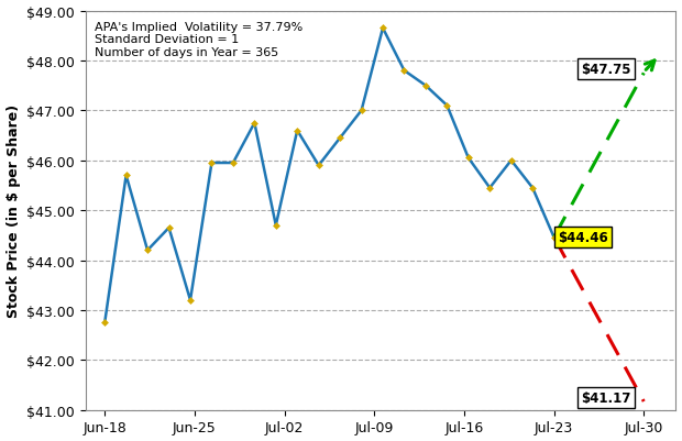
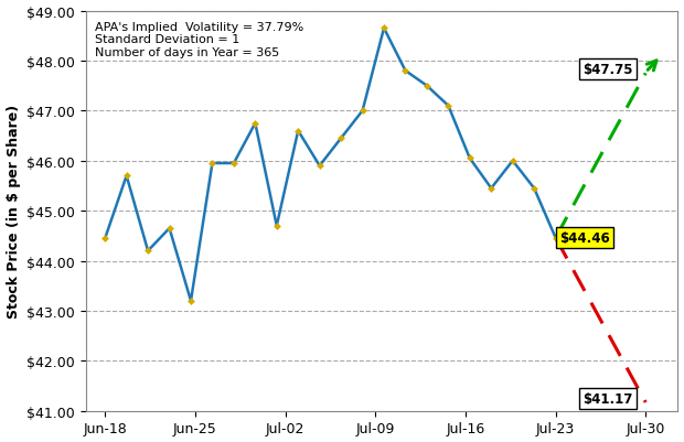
Jun-18: $42.75 -> $44.45
